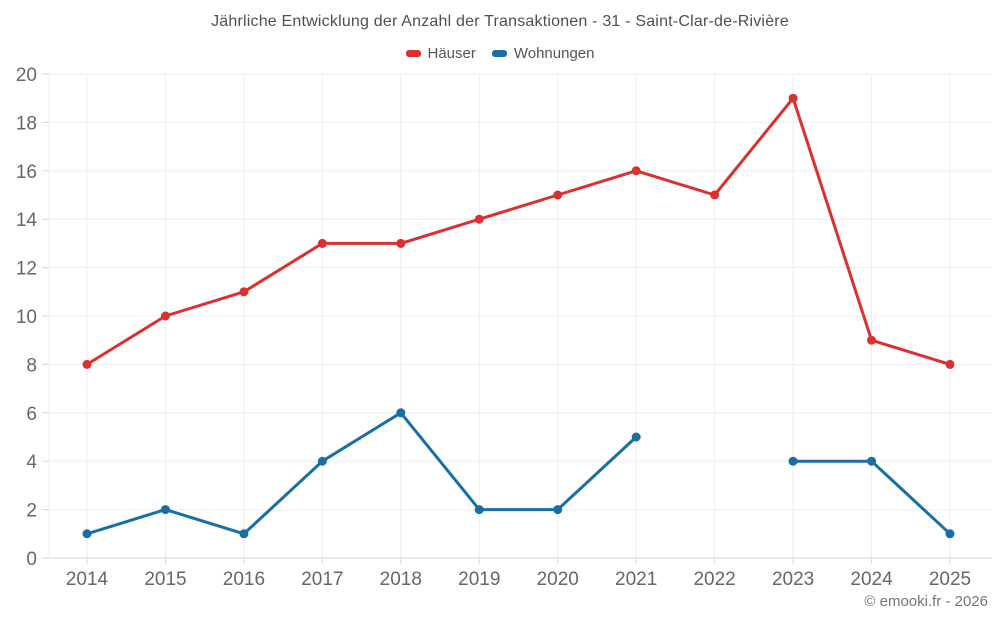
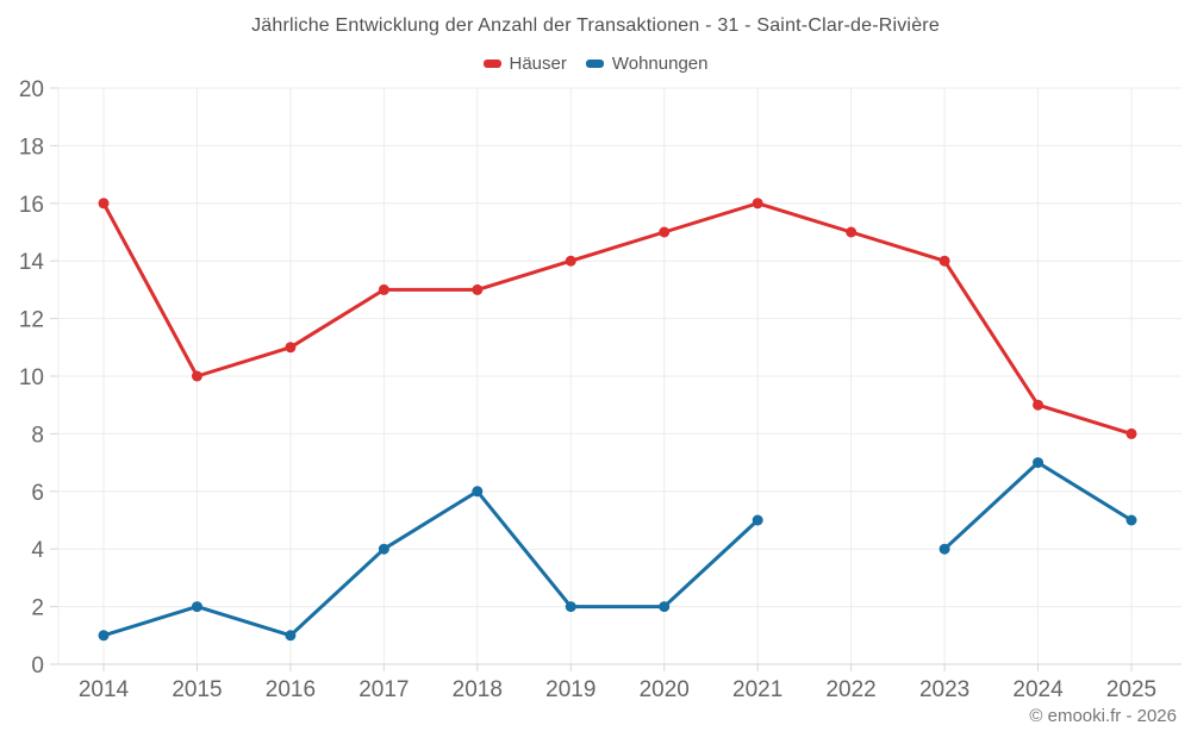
Häuser/2014: 8 -> 16
Häuser/2023: 19 -> 14
Wohnungen/2024: 4 -> 7
Wohnungen/2025: 1 -> 5
